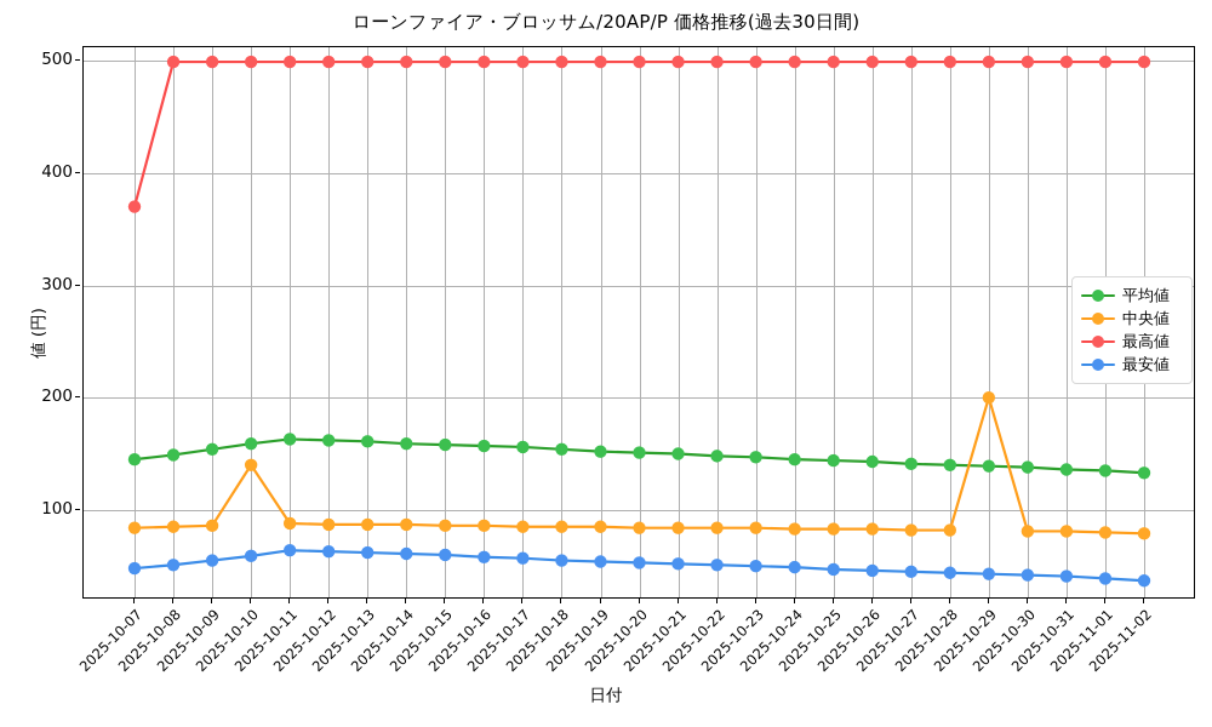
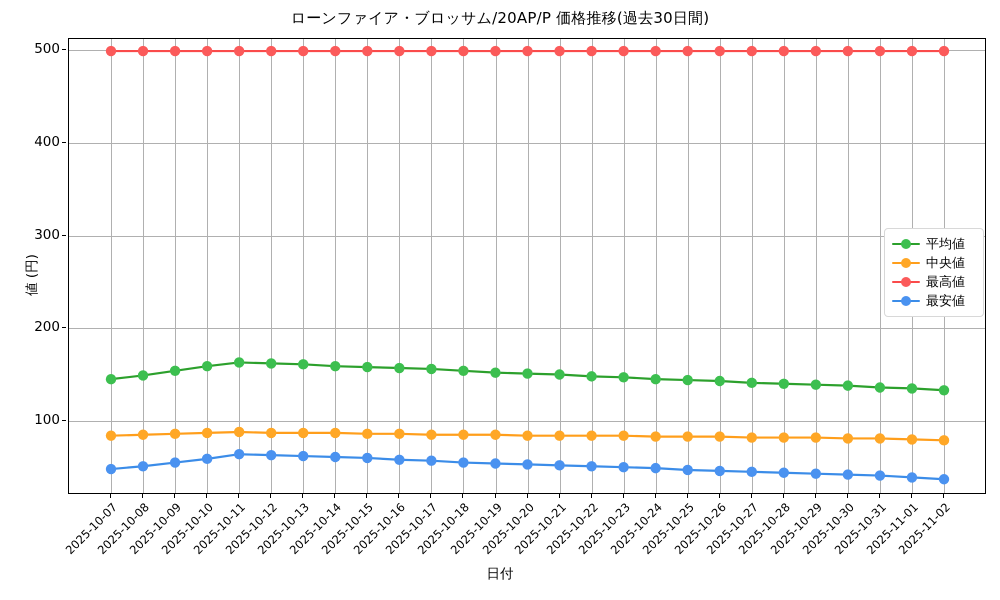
最高値/2025-10-07: 370 -> 500
中央値/2025-10-10: 140 -> 90
中央値/2025-10-29: 200 -> 80
